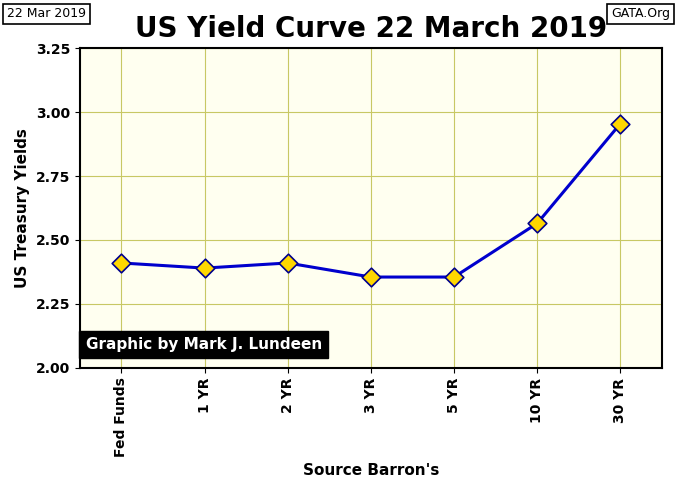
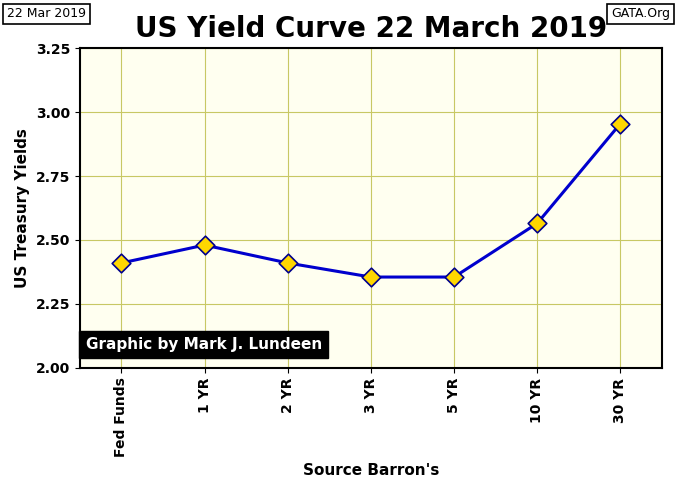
1 YR: 2.390 -> 2.480
